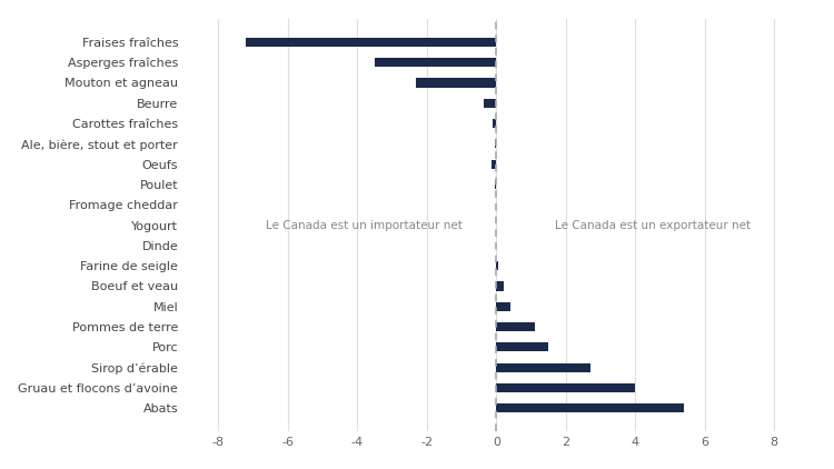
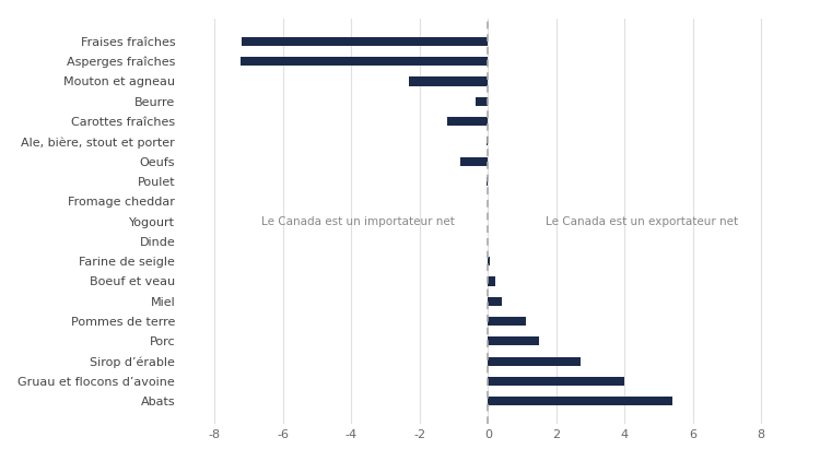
Asperges fraîches: -3.50 -> -7.25
Carottes fraîches: -0.10 -> -1.20
Oeufs: -0.15 -> -0.80
